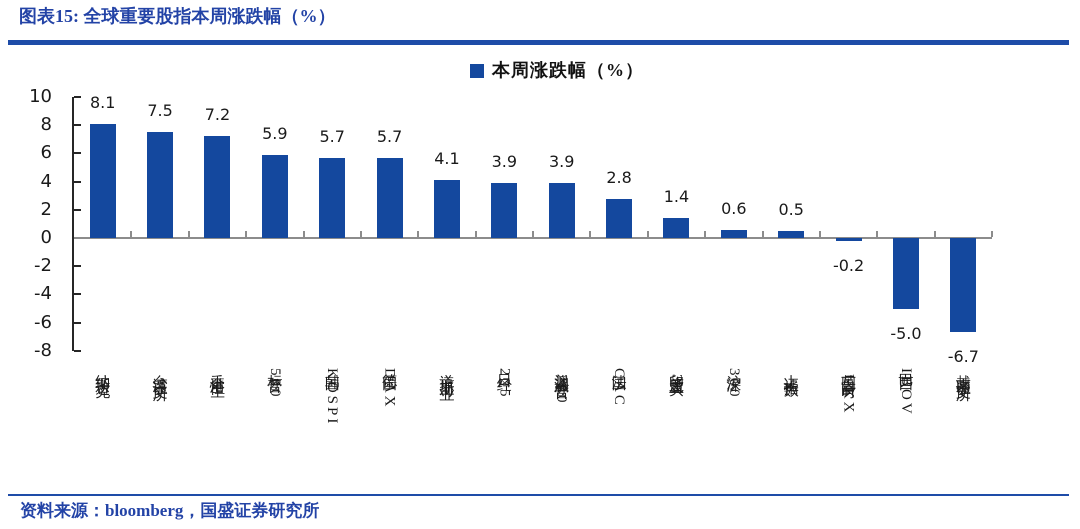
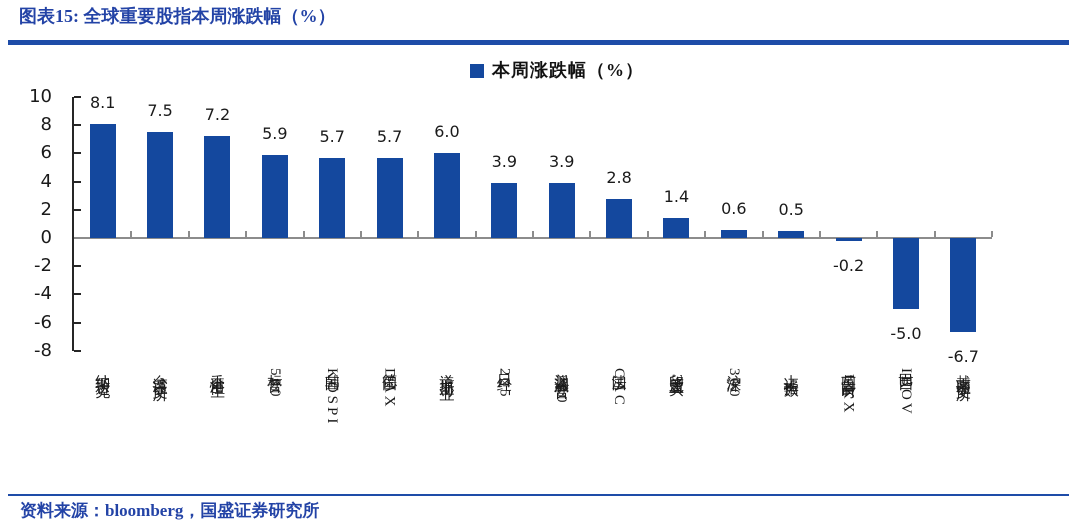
道琼斯工业: 4.1 -> 6.0
